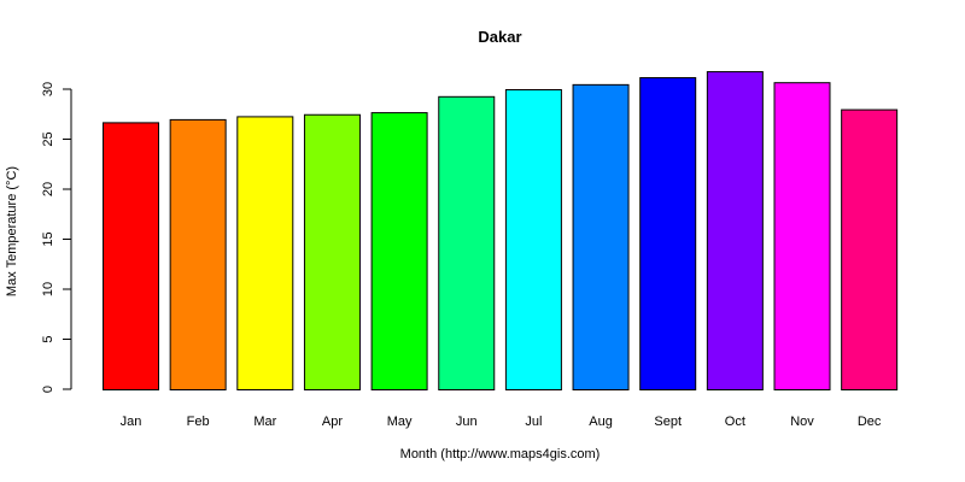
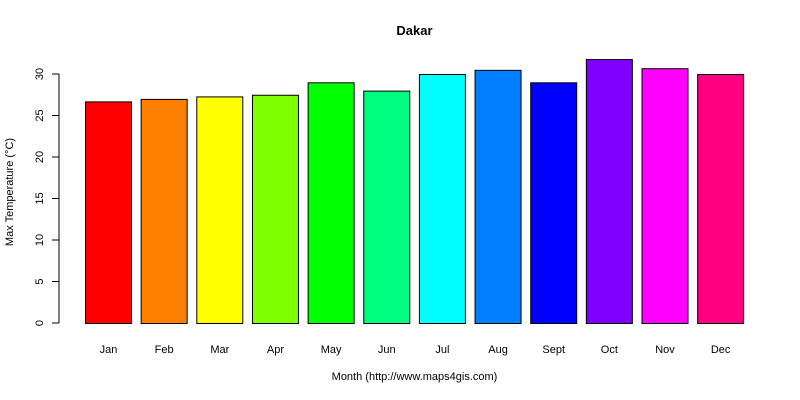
May: 28 -> 29
Jun: 29 -> 28
Sept: 31 -> 29
Dec: 28 -> 30
